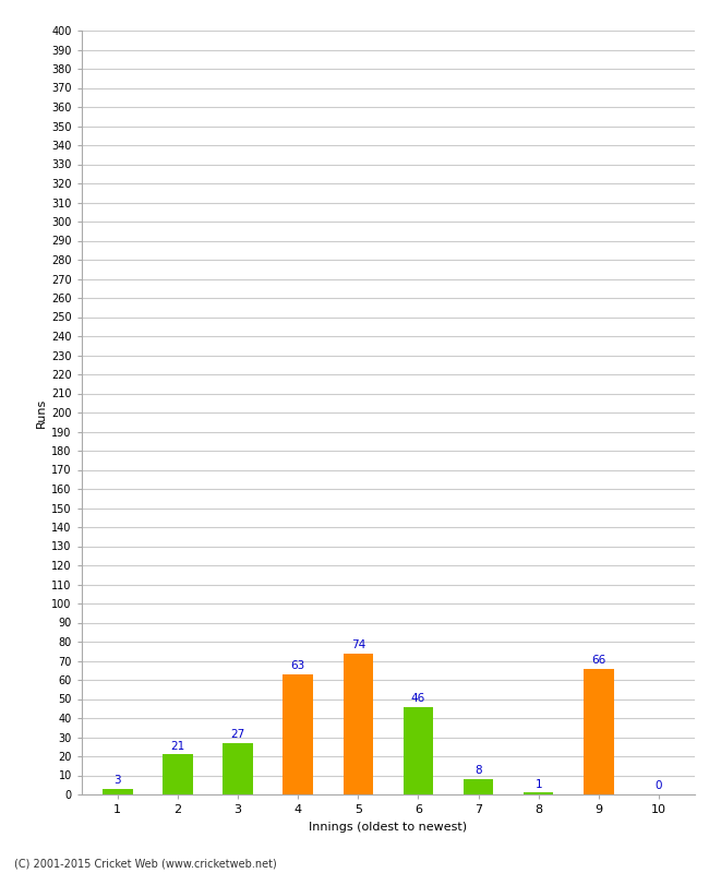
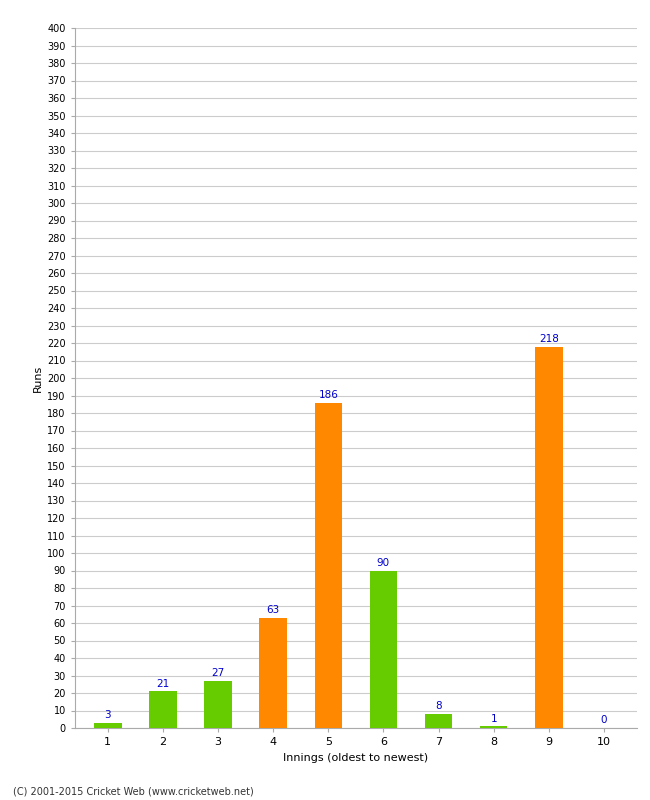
5: 74 -> 186
6: 46 -> 90
9: 66 -> 218
